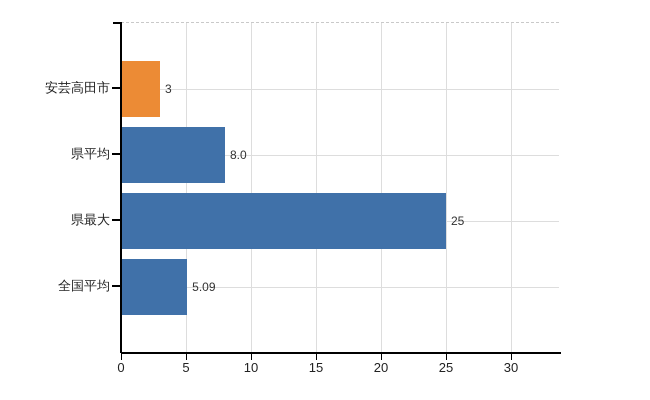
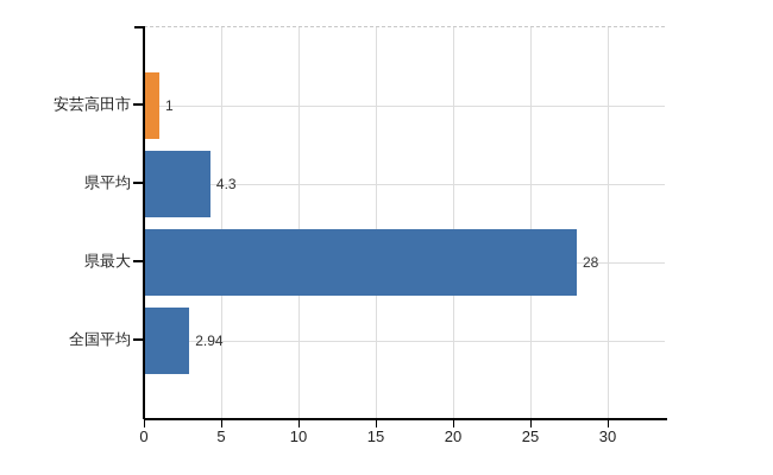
安芸高田市: 3 -> 1
県平均: 8.0 -> 4.3
県最大: 25 -> 28
全国平均: 5.09 -> 2.94
